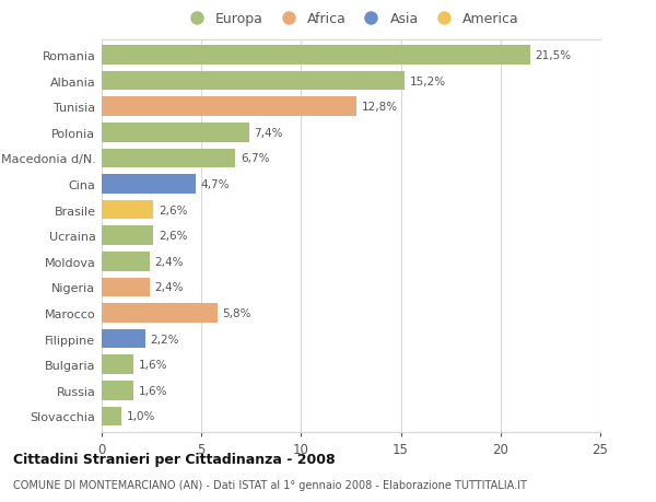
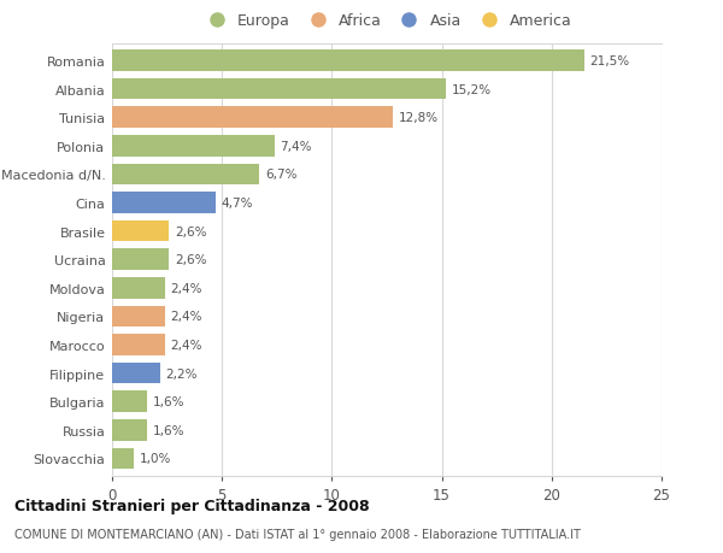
Marocco: 5,8% -> 2,4%
